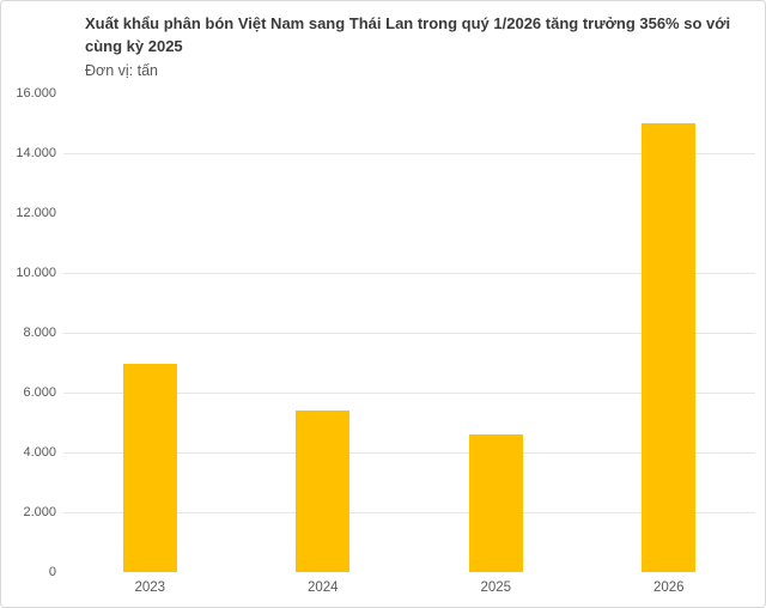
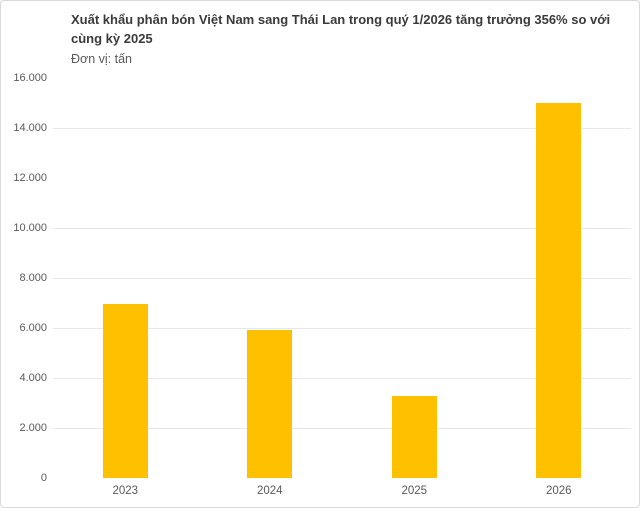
2024: 5400 -> 5900
2025: 4600 -> 3300
